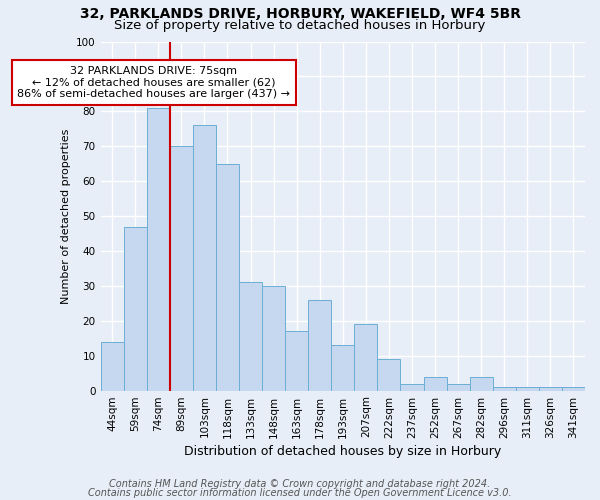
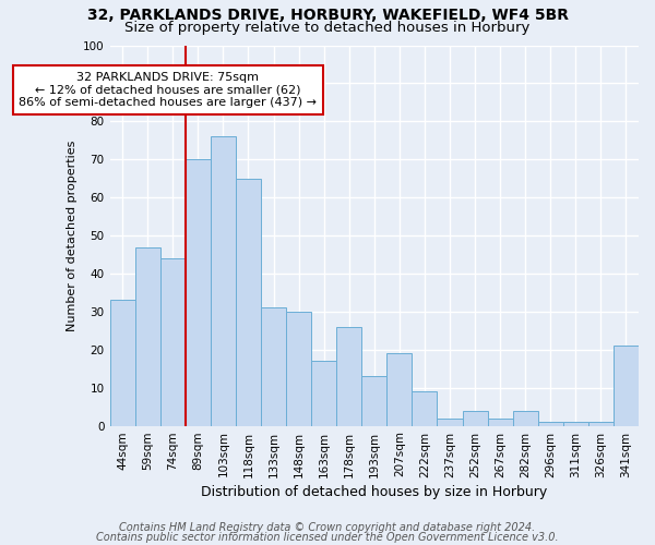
44sqm: 14 -> 33
74sqm: 81 -> 44
341sqm: 1 -> 21
